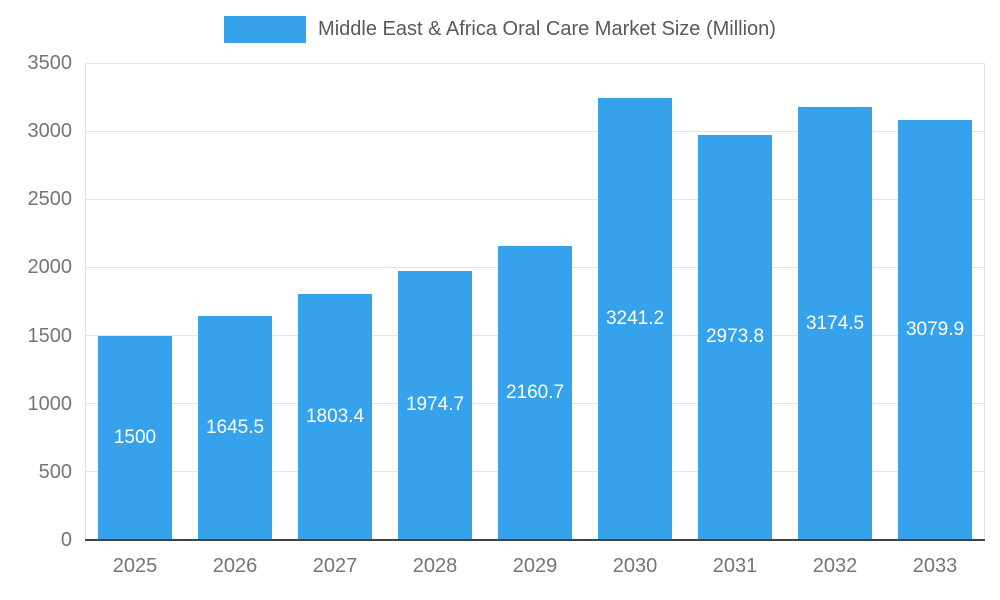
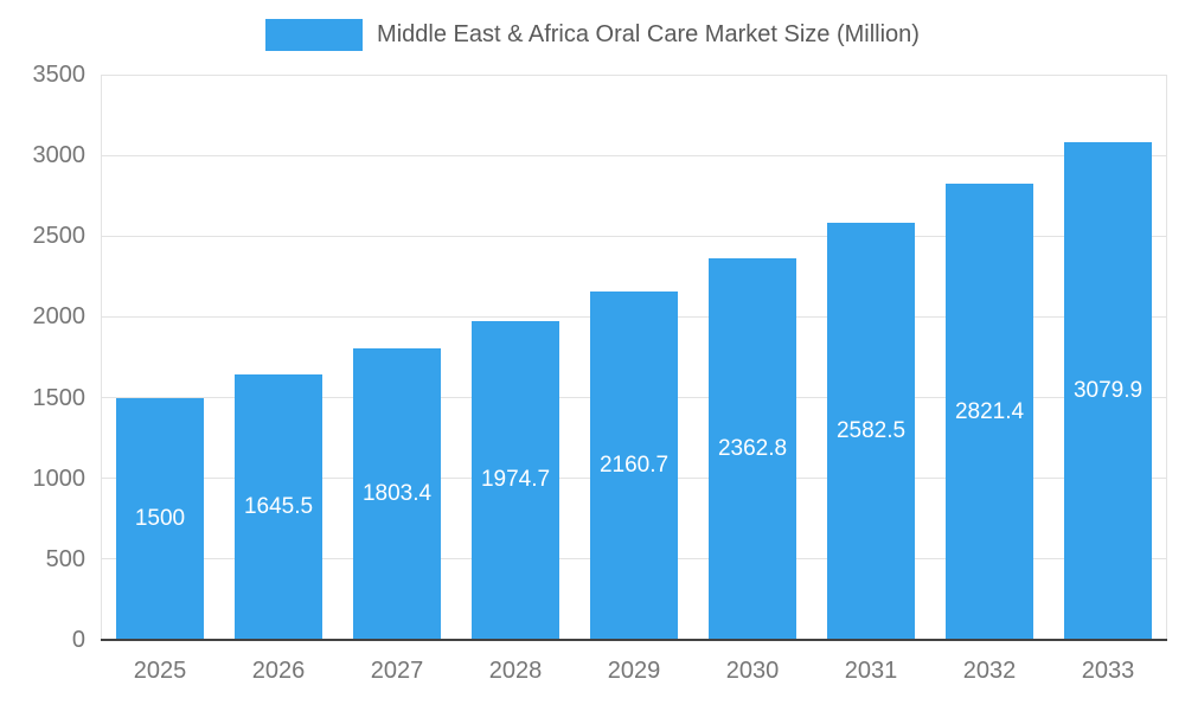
2030: 3241.2 -> 2362.8
2031: 2973.8 -> 2582.5
2032: 3174.5 -> 2821.4
